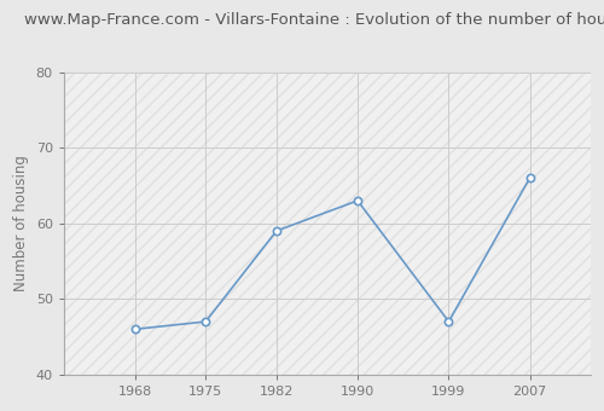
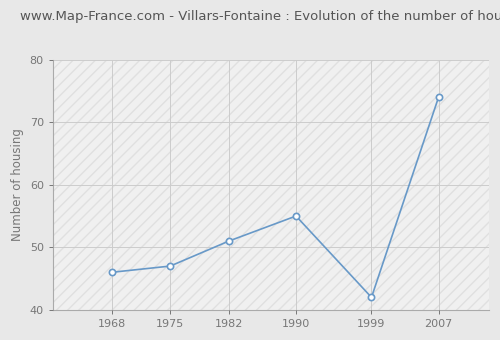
1982: 59 -> 51
1990: 63 -> 55
1999: 47 -> 42
2007: 66 -> 74
